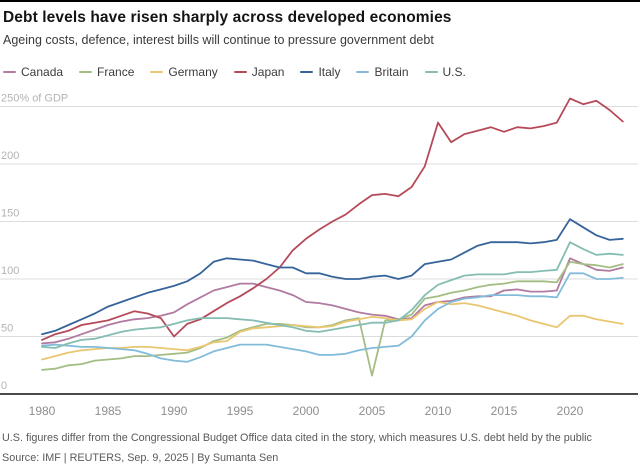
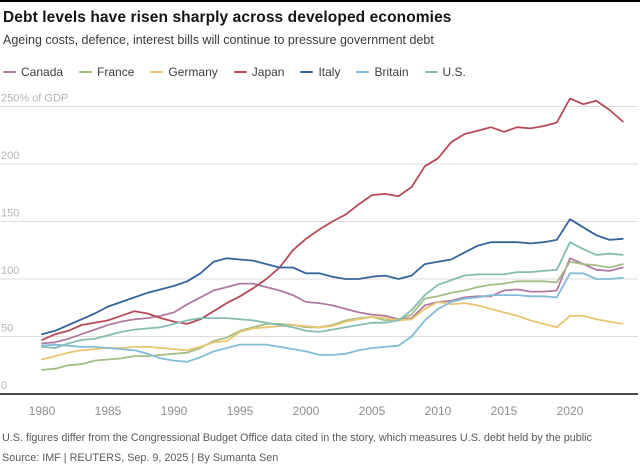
Japan/1990: 50 -> 63
France/2005: 16 -> 67
Japan/2010: 236 -> 205
